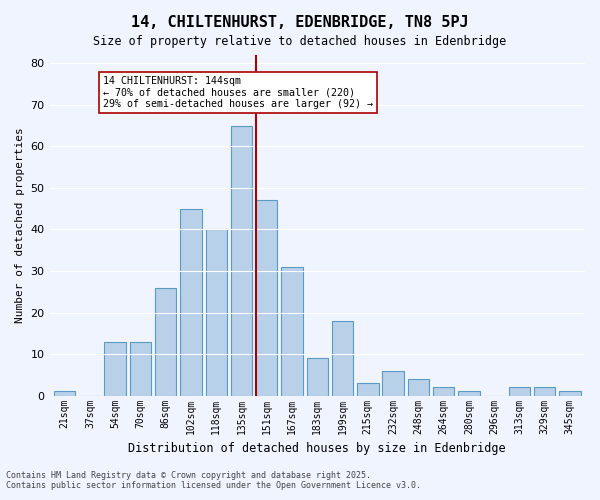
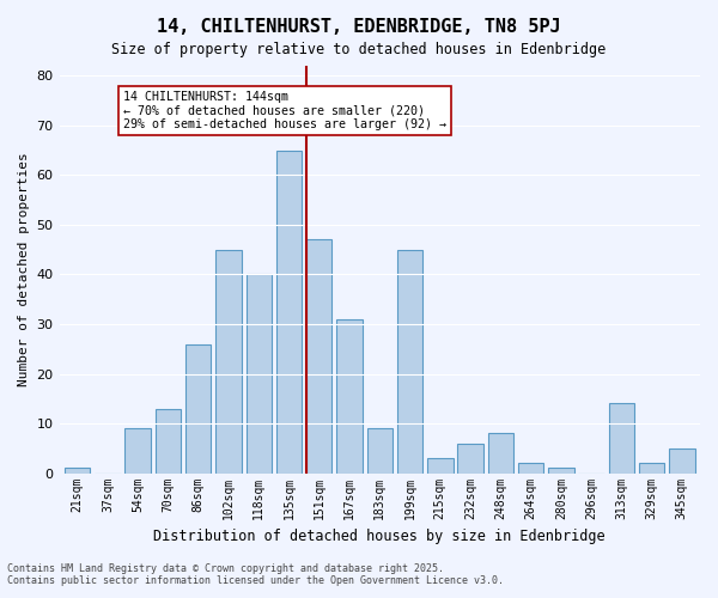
54sqm: 13 -> 9
199sqm: 18 -> 45
248sqm: 4 -> 8
313sqm: 2 -> 14
345sqm: 1 -> 5
